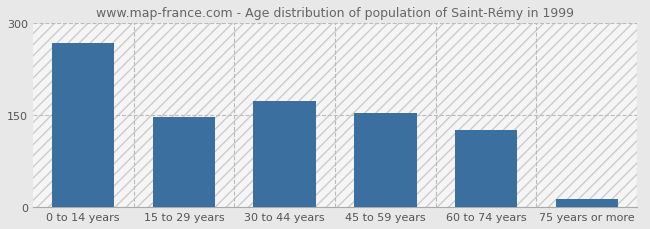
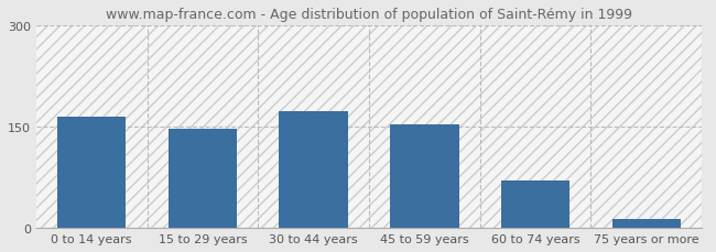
0 to 14 years: 268 -> 165
60 to 74 years: 126 -> 70
